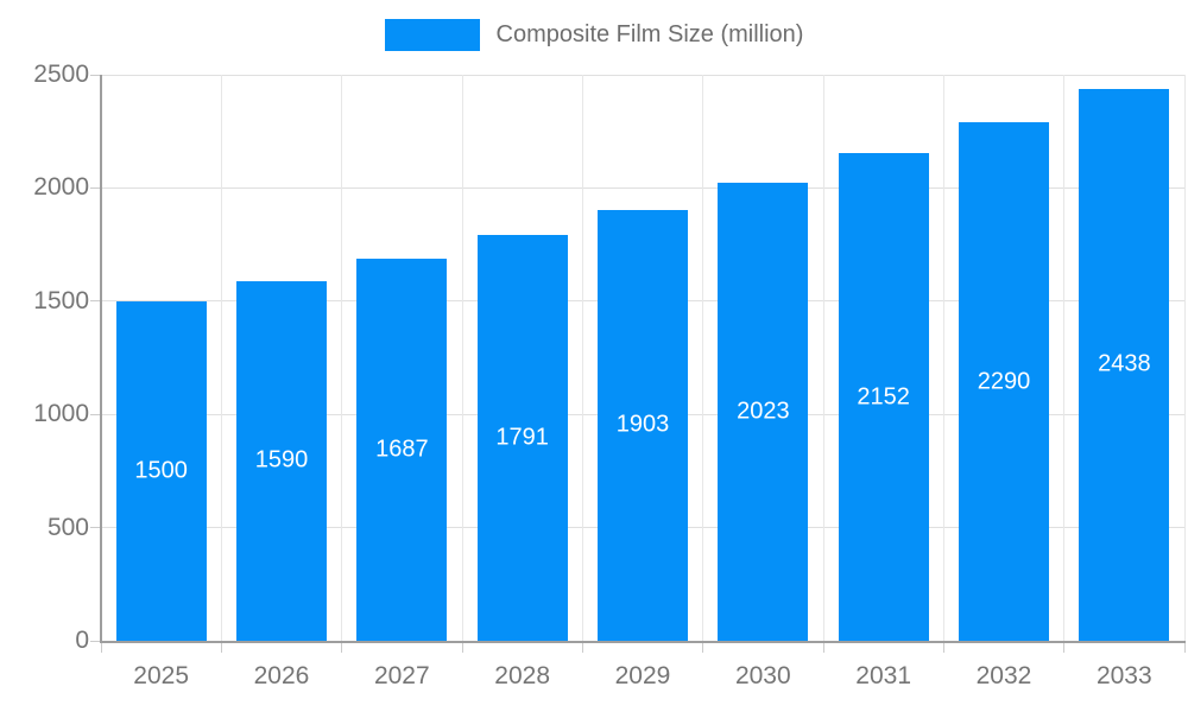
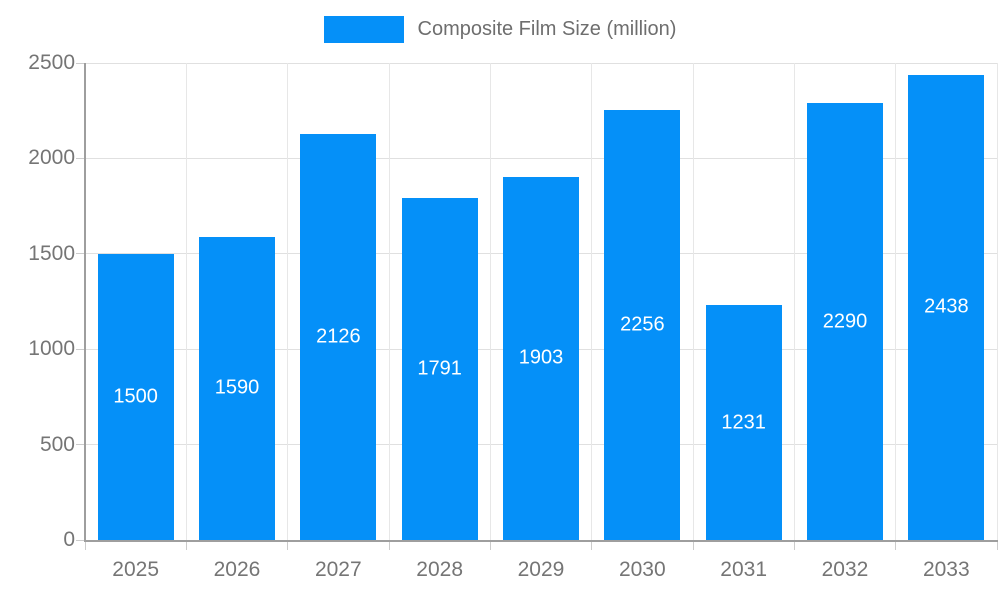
2027: 1687 -> 2126
2030: 2023 -> 2256
2031: 2152 -> 1231
